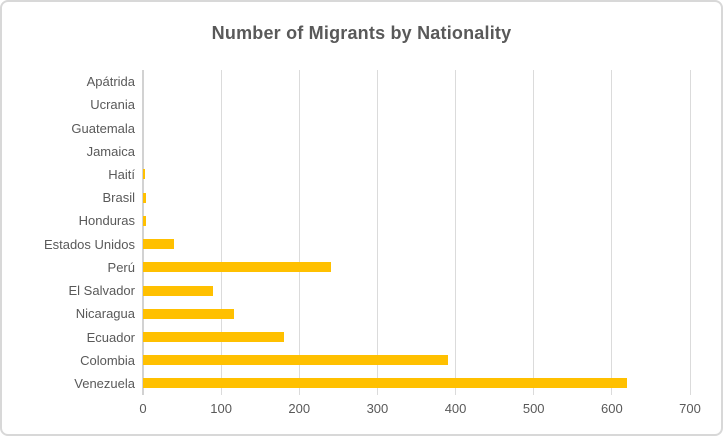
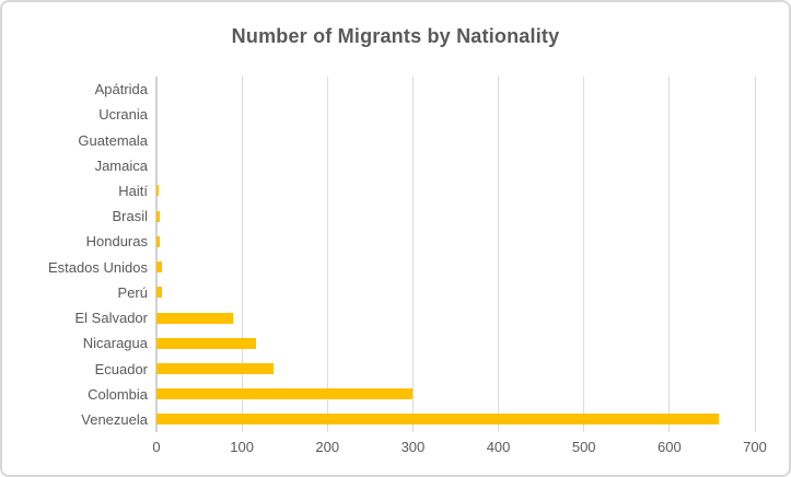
Estados Unidos: 40 -> 10
Perú: 240 -> 10
Ecuador: 180 -> 140
Colombia: 390 -> 300
Venezuela: 620 -> 660
